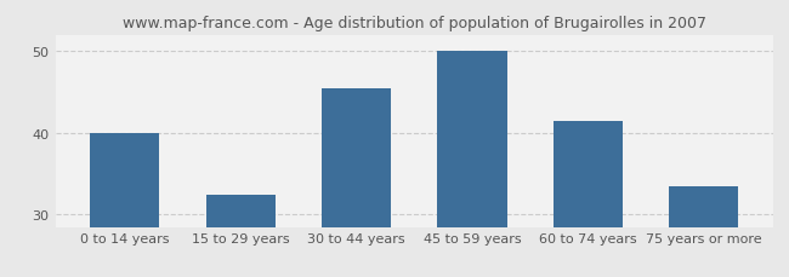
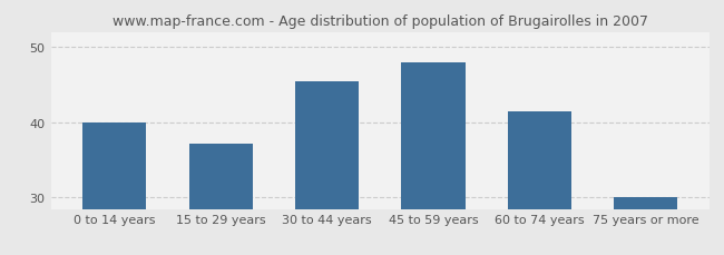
15 to 29 years: 32.5 -> 37.2
45 to 59 years: 50.0 -> 48.0
75 years or more: 33.5 -> 30.0
